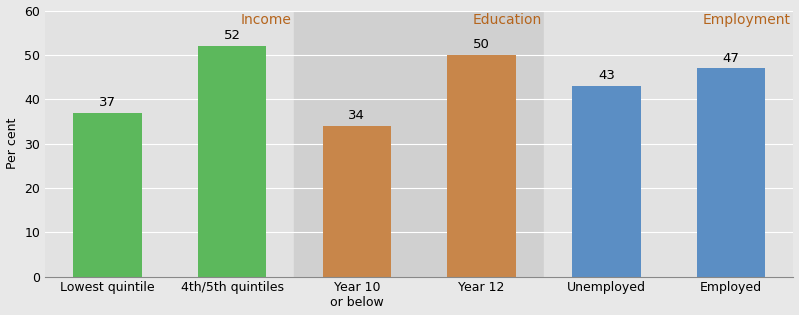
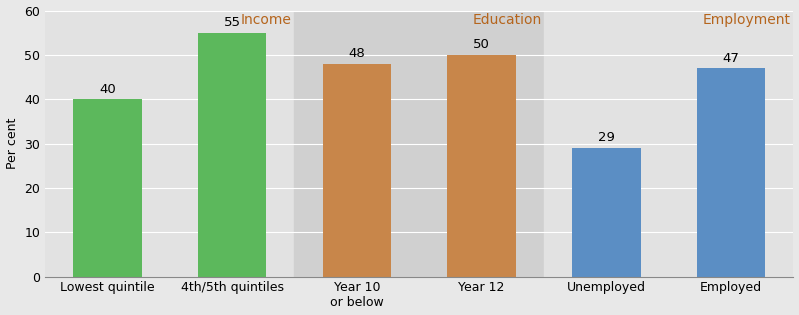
Lowest quintile: 37 -> 40
4th/5th quintiles: 52 -> 55
Year 10 or below: 34 -> 48
Unemployed: 43 -> 29
